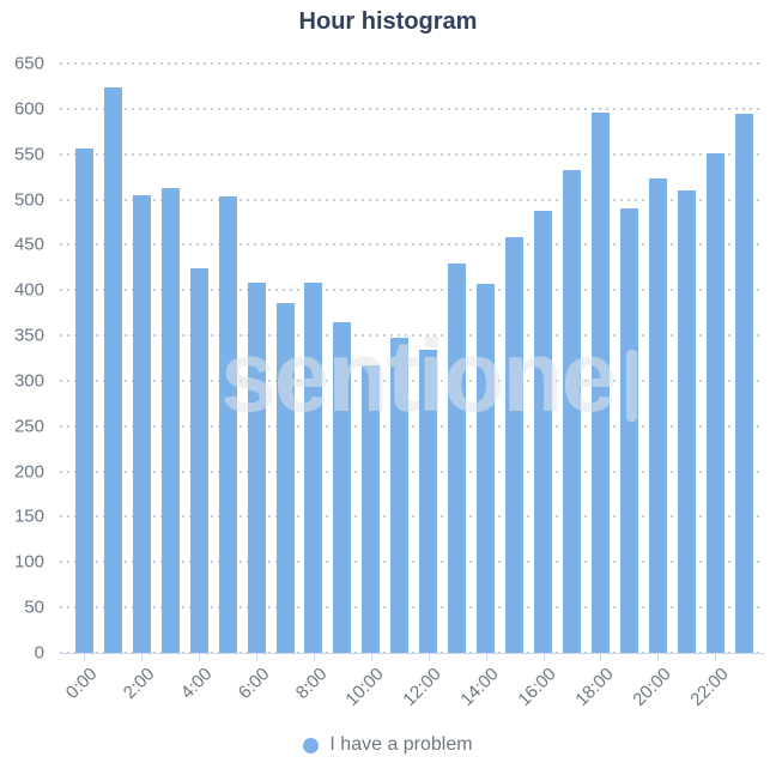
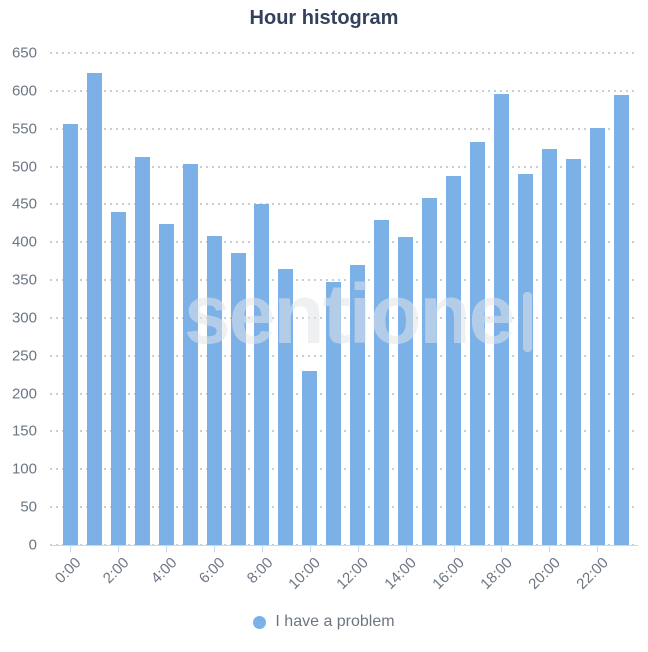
2:00: 500 -> 440
8:00: 410 -> 450
10:00: 320 -> 230
12:00: 330 -> 370
